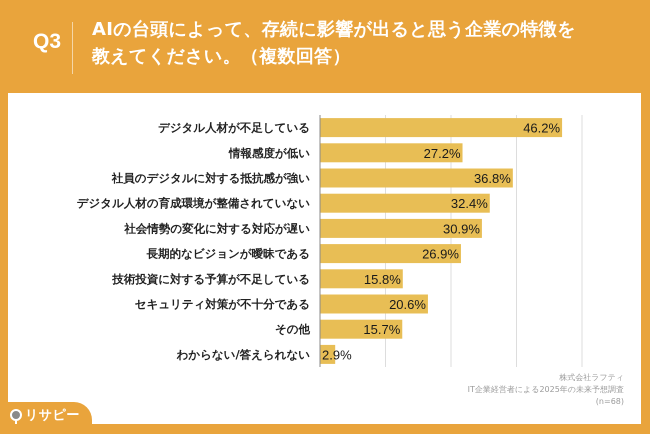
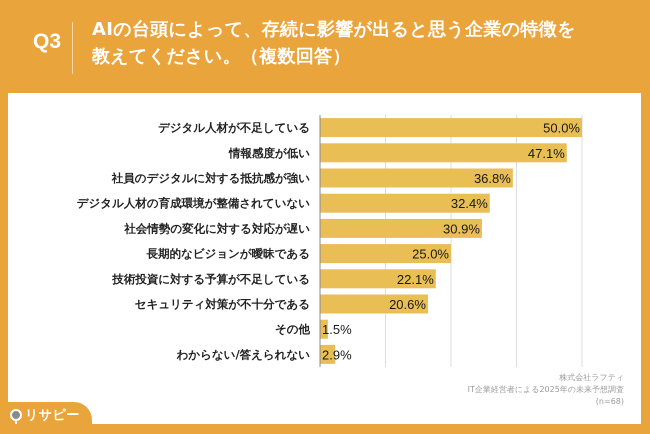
デジタル人材が不足している: 46.2% -> 50.0%
情報感度が低い: 27.2% -> 47.1%
長期的なビジョンが曖昧である: 26.9% -> 25.0%
技術投資に対する予算が不足している: 15.8% -> 22.1%
その他: 15.7% -> 1.5%
